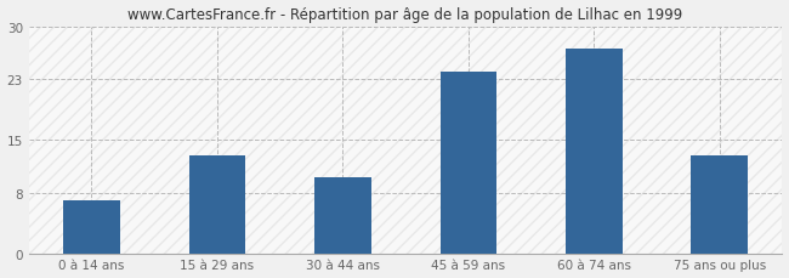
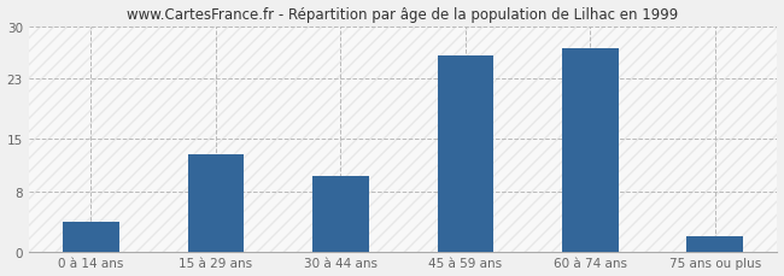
0 à 14 ans: 7 -> 4
45 à 59 ans: 24 -> 26
75 ans ou plus: 13 -> 2
